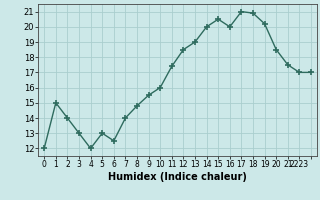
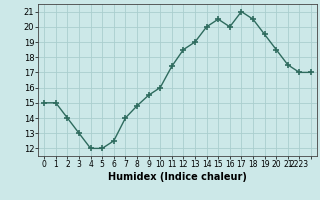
0: 12.0 -> 15.0
5: 13.0 -> 12.0
18: 20.9 -> 20.5
19: 20.2 -> 19.5
